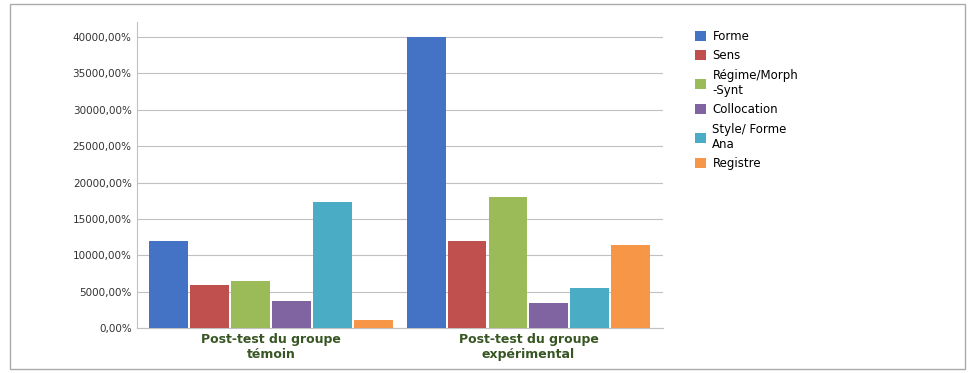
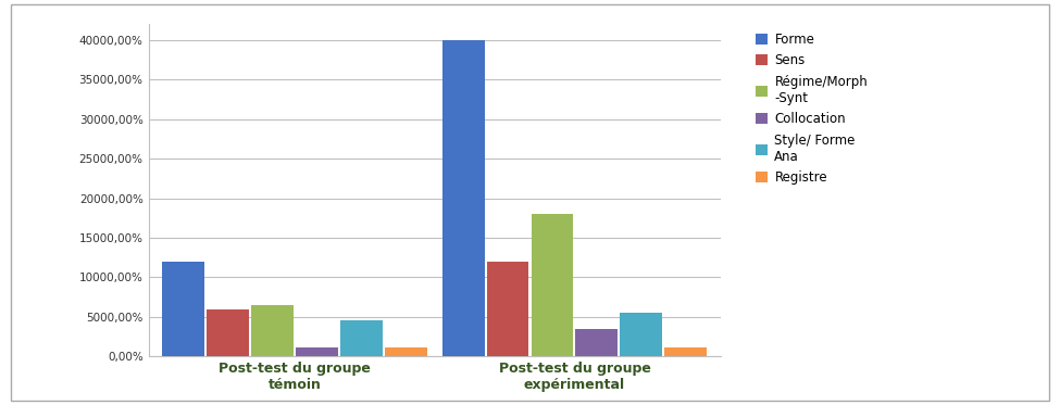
Collocation/Post-test du groupe témoin: 3800% -> 1200%
Style/ Forme Ana/Post-test du groupe témoin: 17400% -> 4500%
Registre/Post-test du groupe expérimental: 11400% -> 1200%
